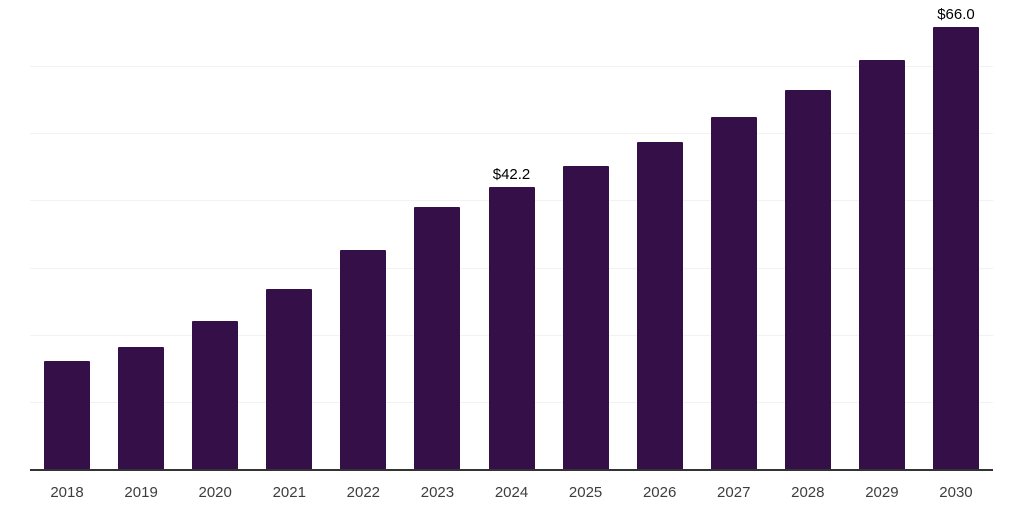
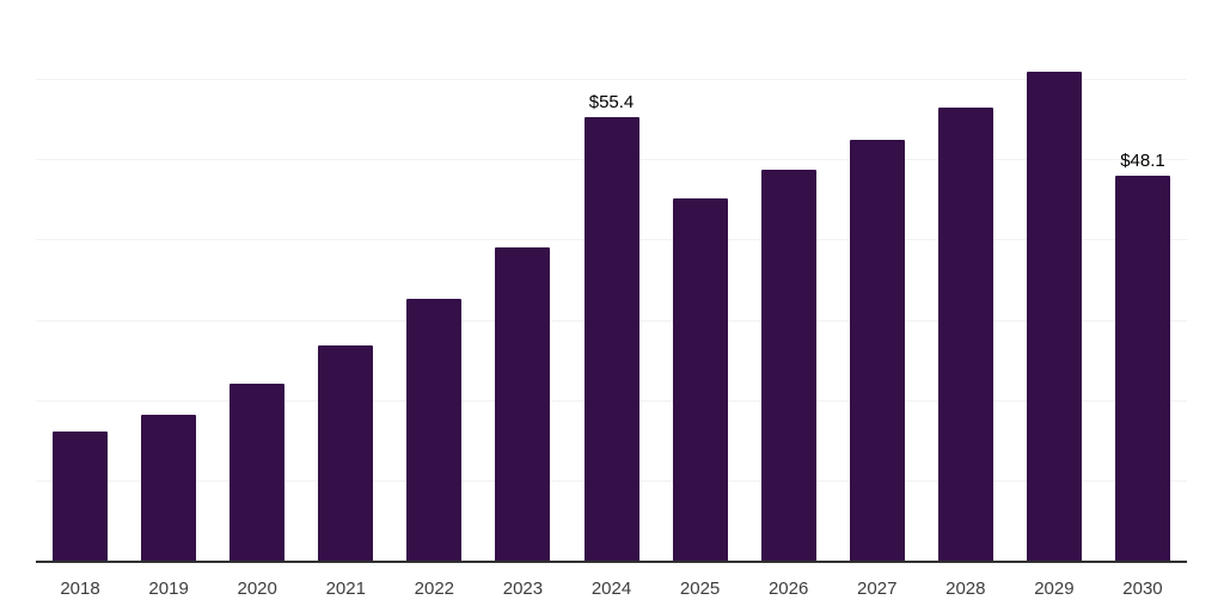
2024: $42.2 -> $55.4
2030: $66.0 -> $48.1
